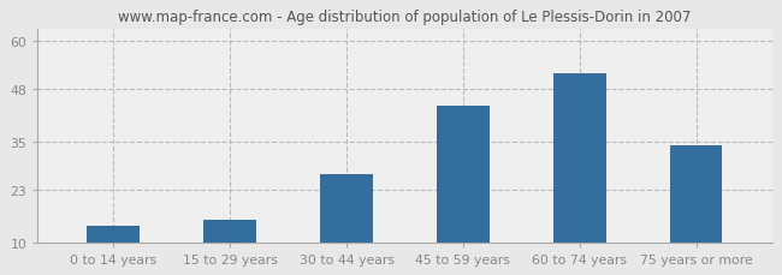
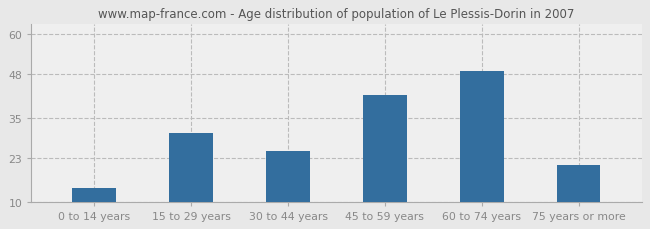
15 to 29 years: 15.5 -> 30.5
30 to 44 years: 27.0 -> 25.0
45 to 59 years: 44.0 -> 42.0
60 to 74 years: 52.0 -> 49.0
75 years or more: 34.0 -> 21.0
